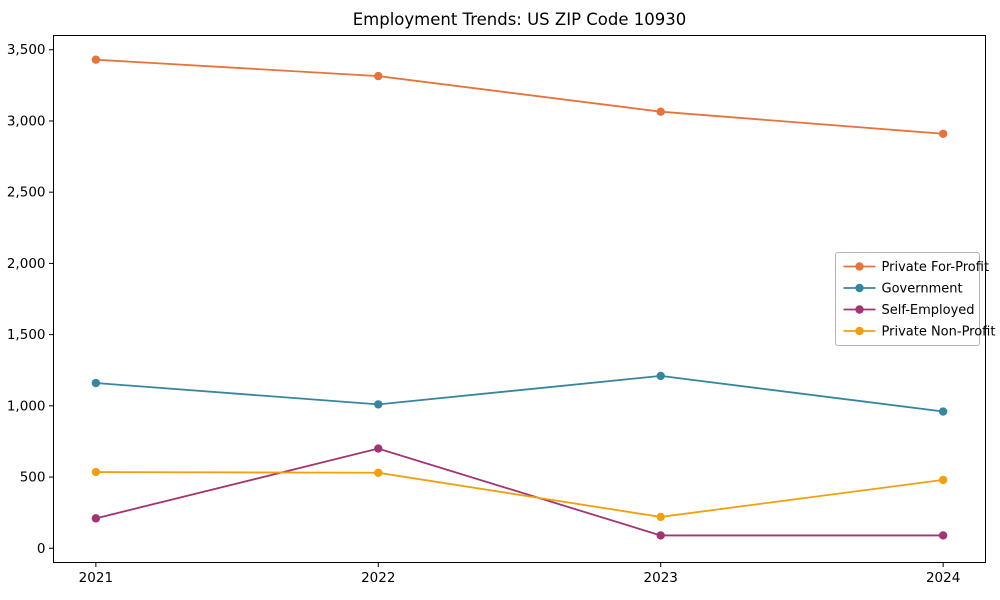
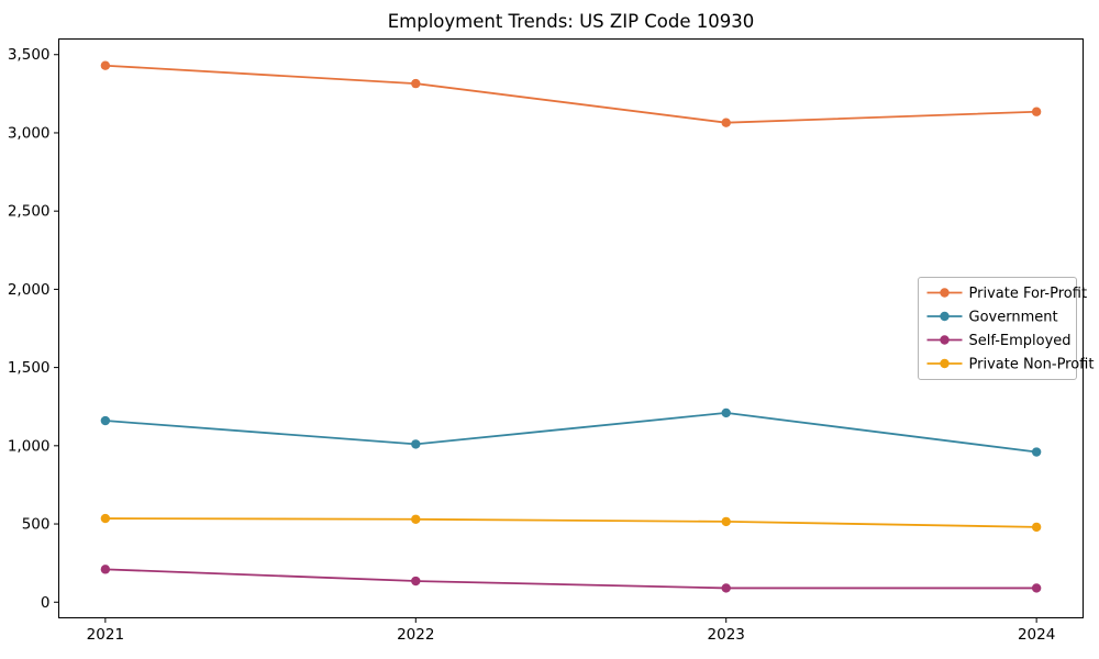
Self-Employed/2022: 700 -> 140
Private Non-Profit/2023: 220 -> 520
Private For-Profit/2024: 2910 -> 3140
